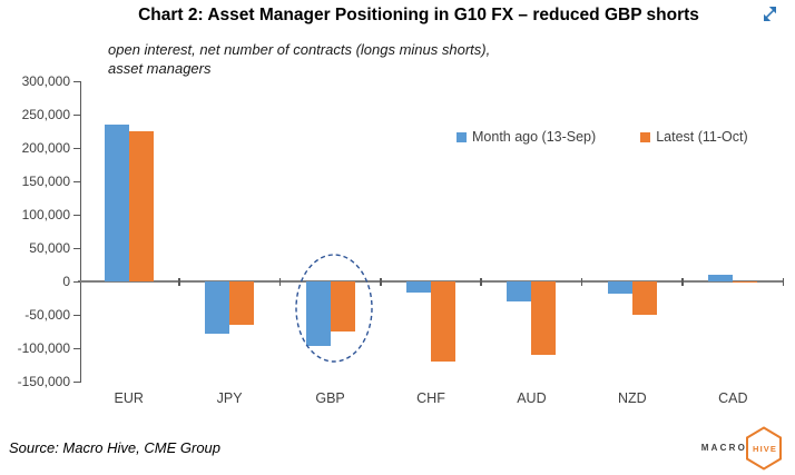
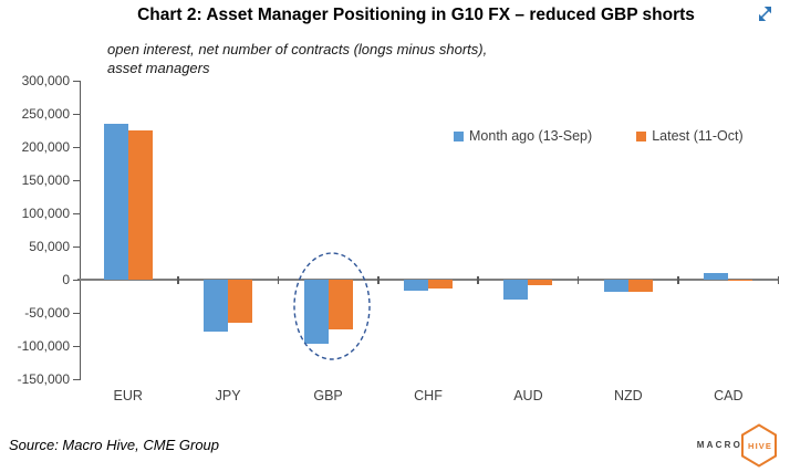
Latest (11-Oct)/CHF: -120000 -> -10000
Latest (11-Oct)/AUD: -110000 -> -10000
Latest (11-Oct)/NZD: -50000 -> -20000
